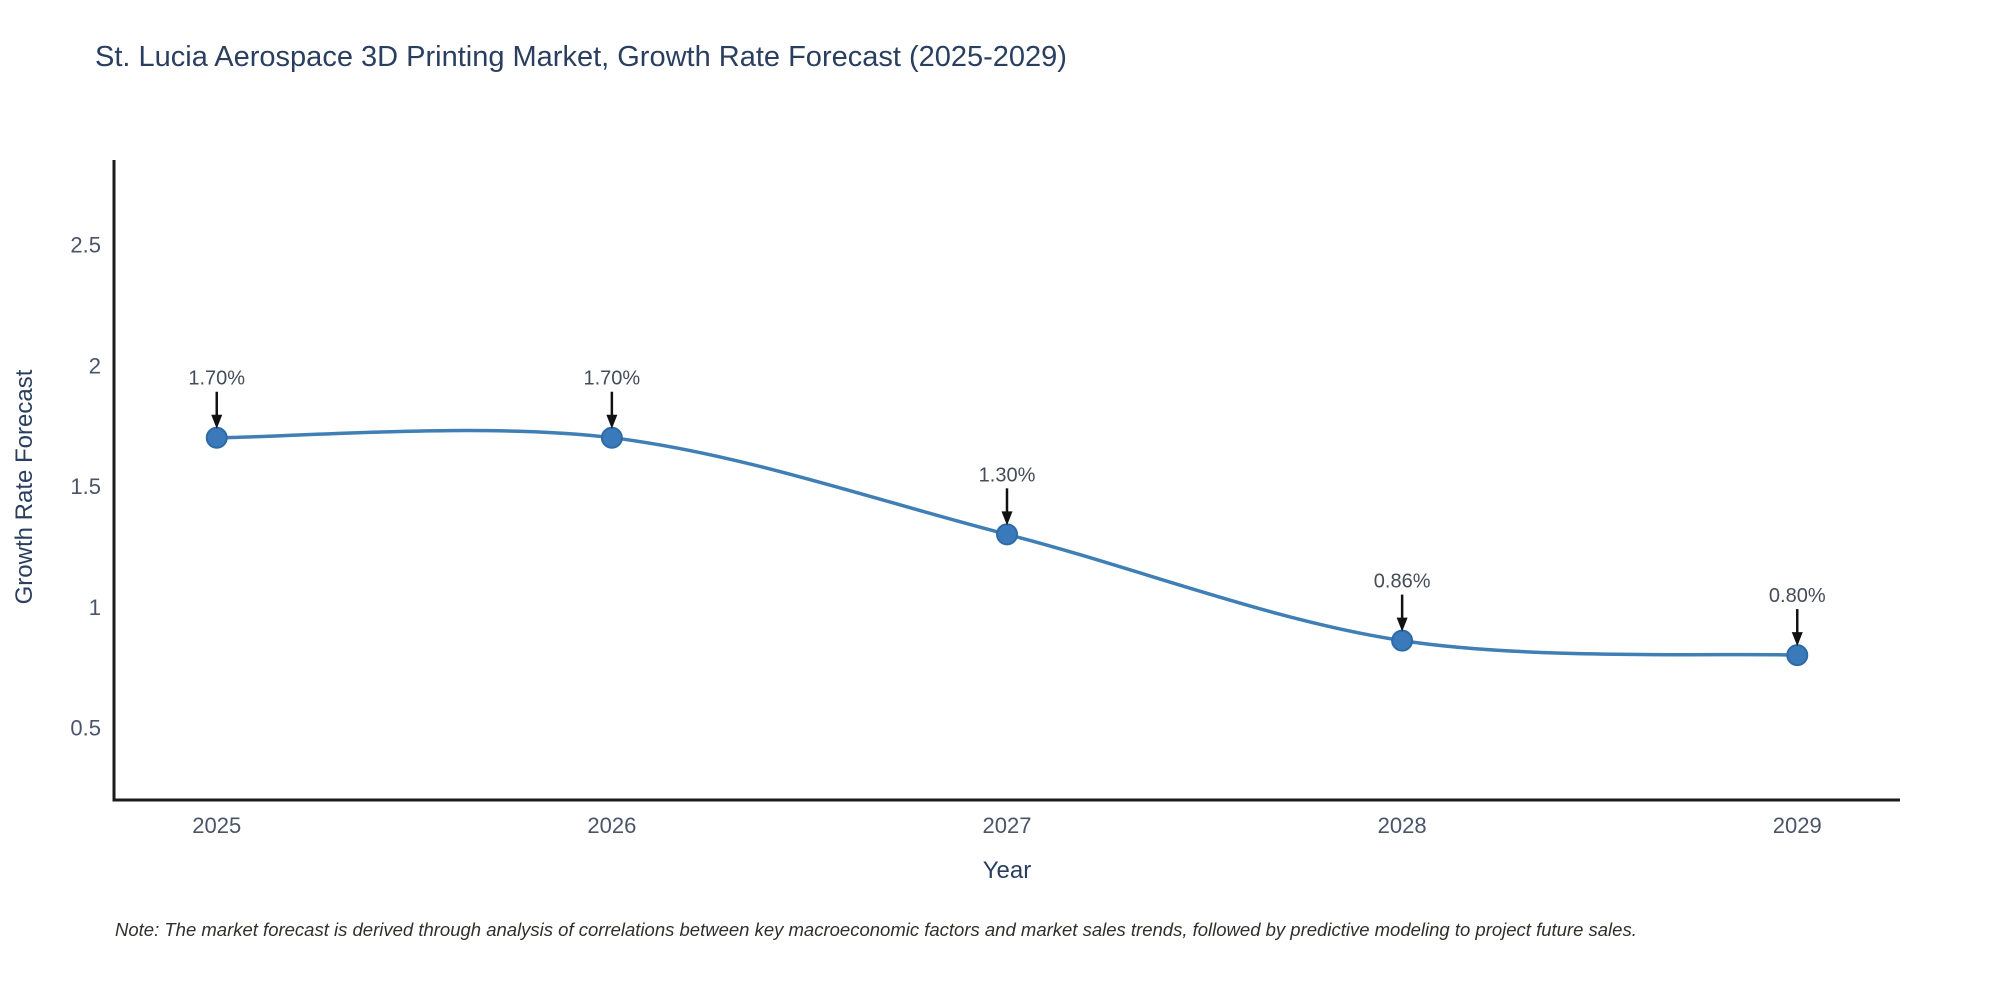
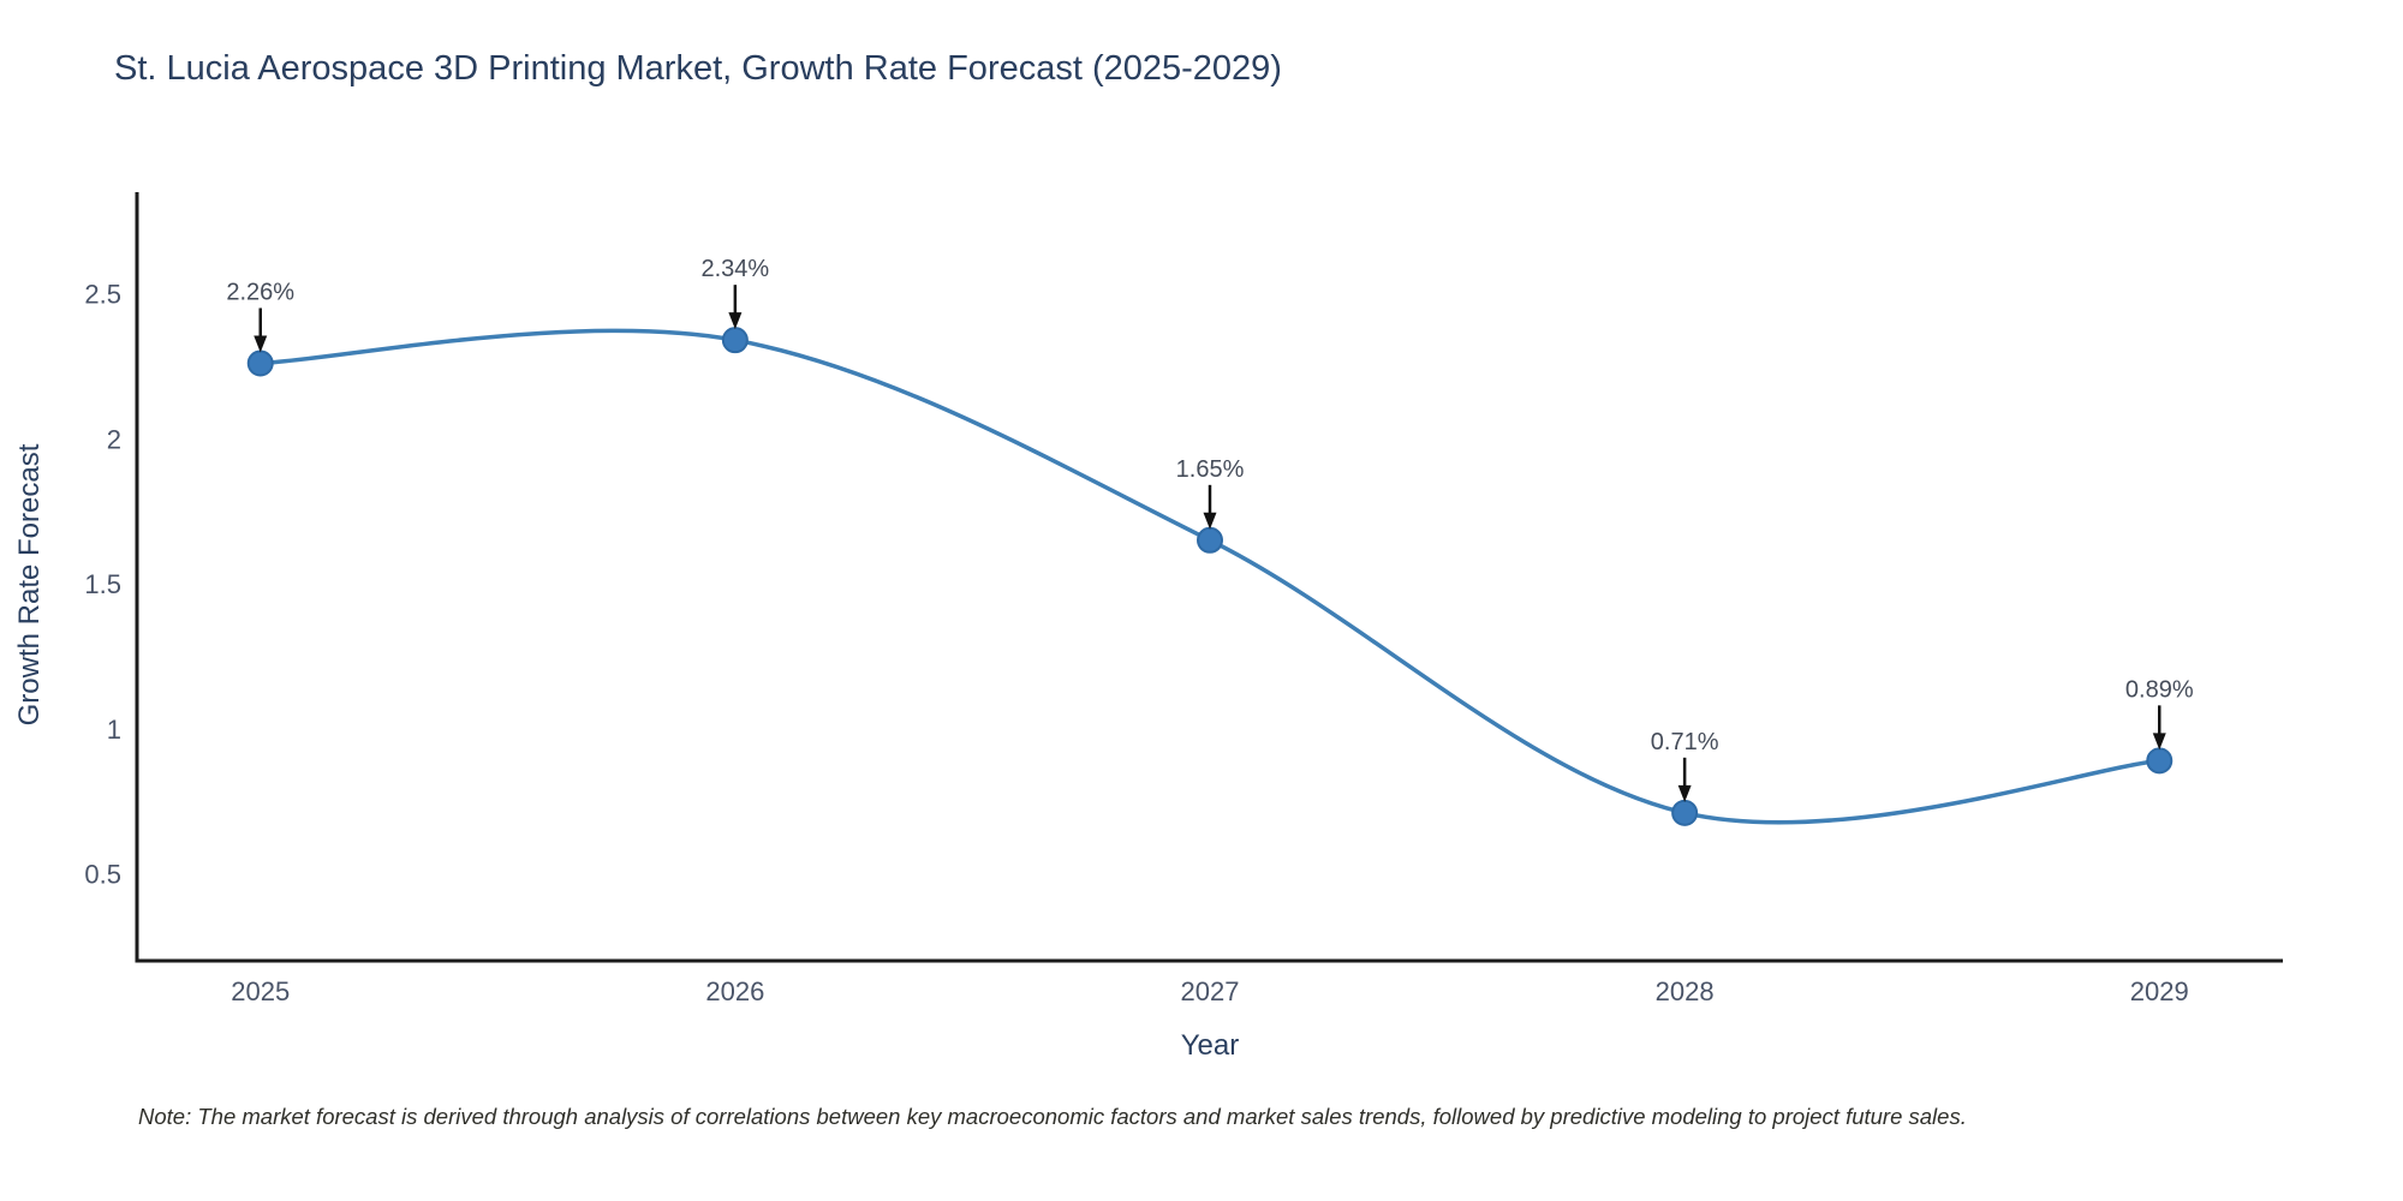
2025: 1.70% -> 2.26%
2026: 1.70% -> 2.34%
2027: 1.30% -> 1.65%
2028: 0.86% -> 0.71%
2029: 0.80% -> 0.89%
